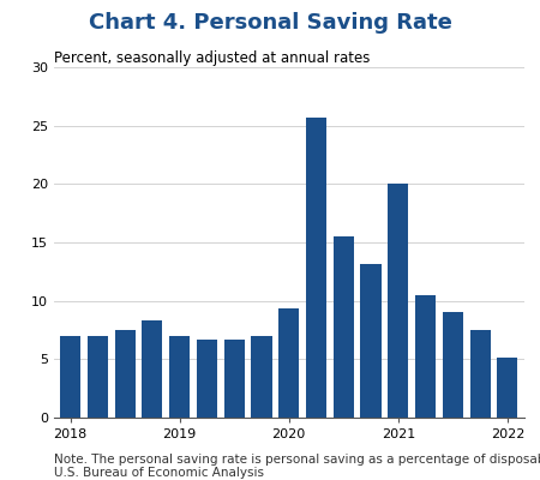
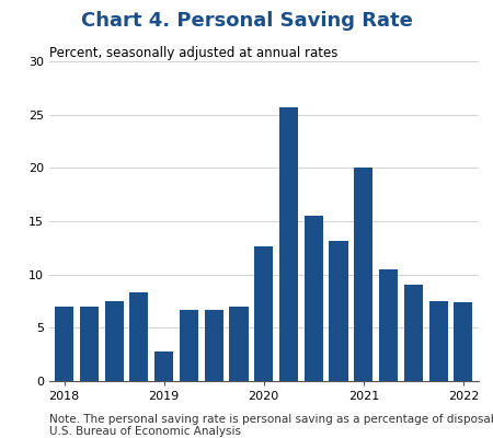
2019: 7.0 -> 2.8
2020: 9.3 -> 12.6
2022: 5.1 -> 7.4
